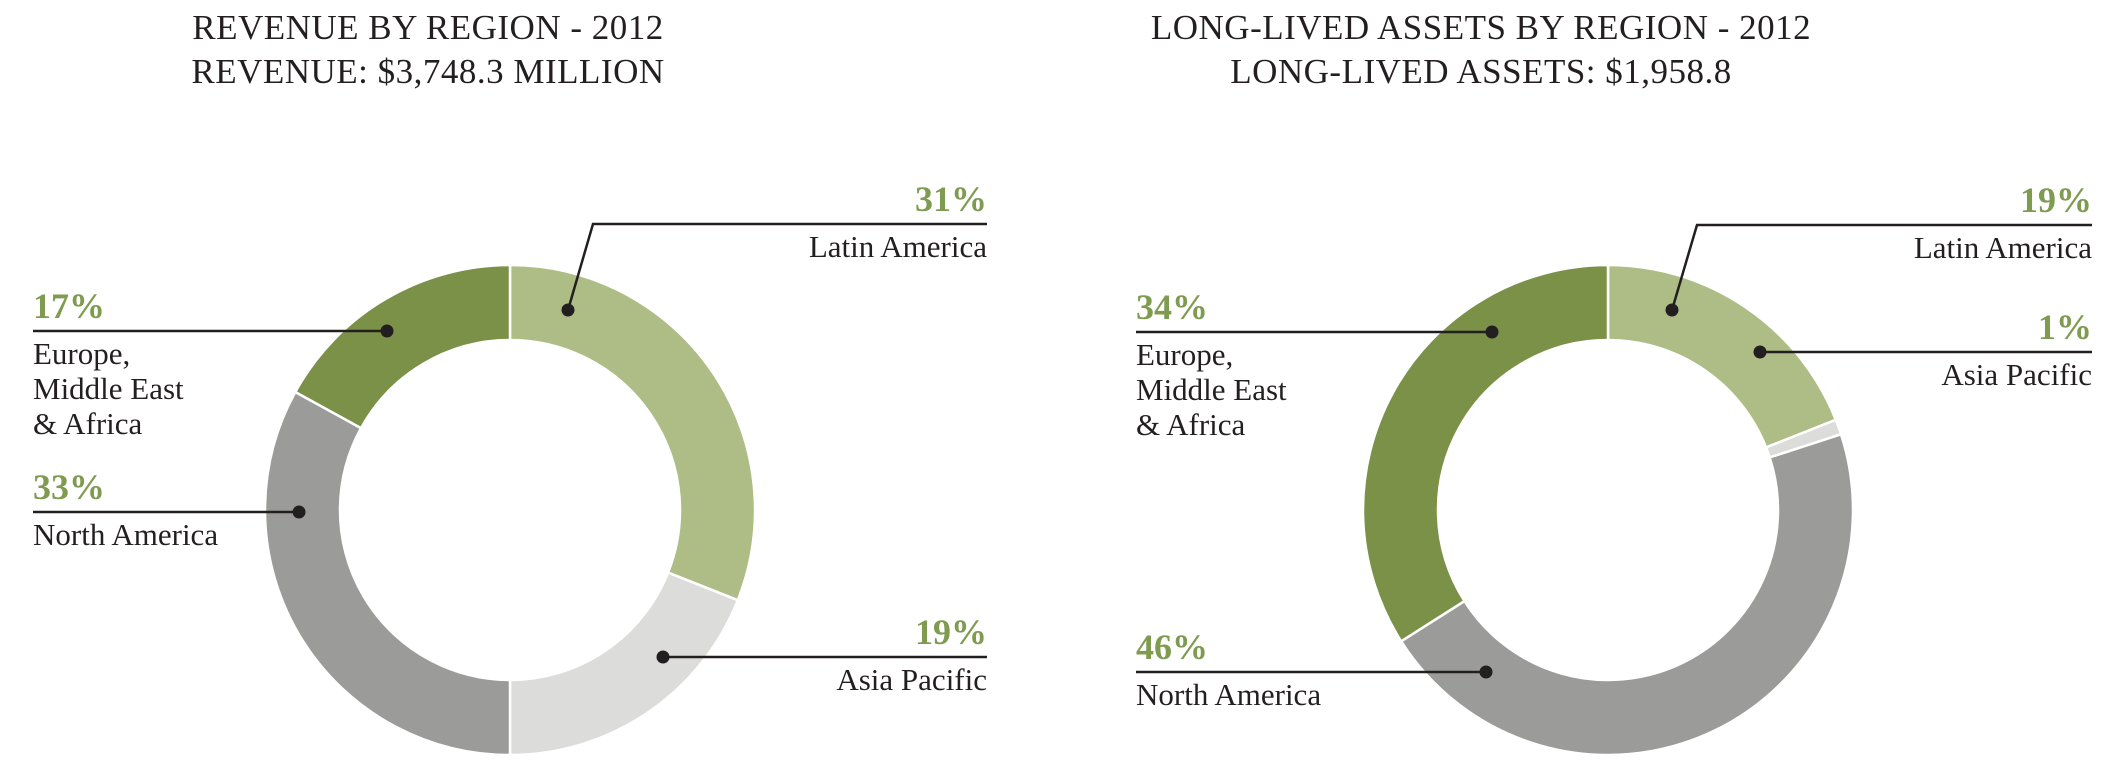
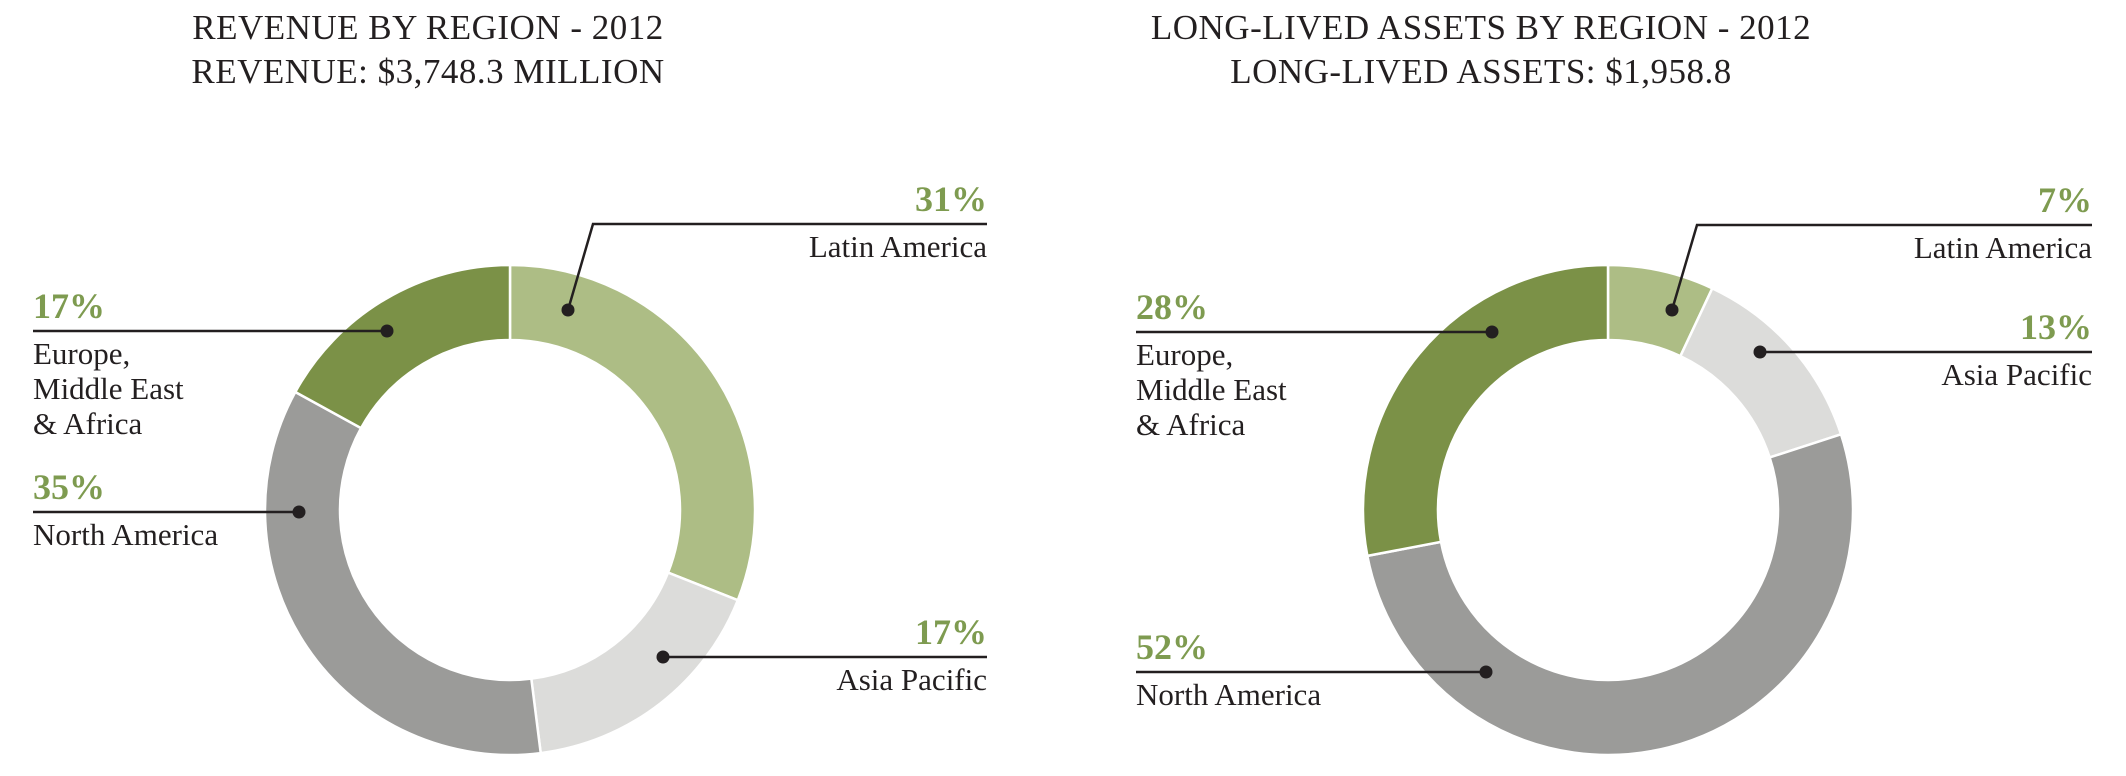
REVENUE BY REGION - 2012/Asia Pacific: 19% -> 17%
REVENUE BY REGION - 2012/North America: 33% -> 35%
LONG-LIVED ASSETS BY REGION - 2012/Latin America: 19% -> 7%
LONG-LIVED ASSETS BY REGION - 2012/Asia Pacific: 1% -> 13%
LONG-LIVED ASSETS BY REGION - 2012/North America: 46% -> 52%
LONG-LIVED ASSETS BY REGION - 2012/Europe, Middle East & Africa: 34% -> 28%
